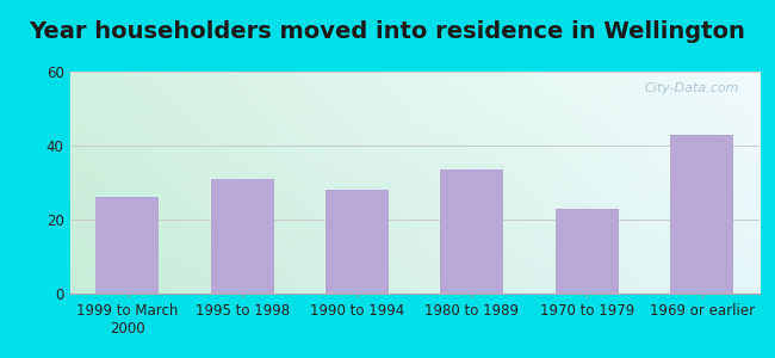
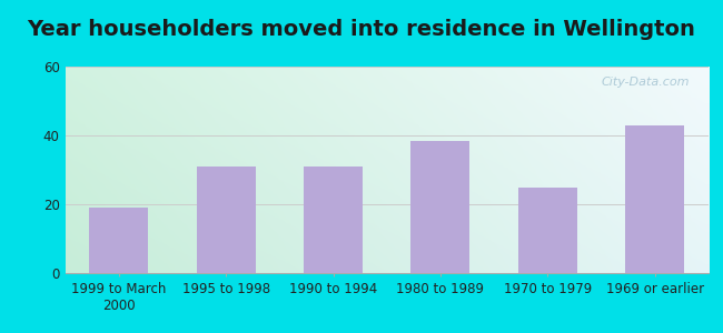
1999 to March 2000: 26.0 -> 19.0
1990 to 1994: 28.0 -> 31.0
1980 to 1989: 33.5 -> 38.5
1970 to 1979: 23.0 -> 25.0
